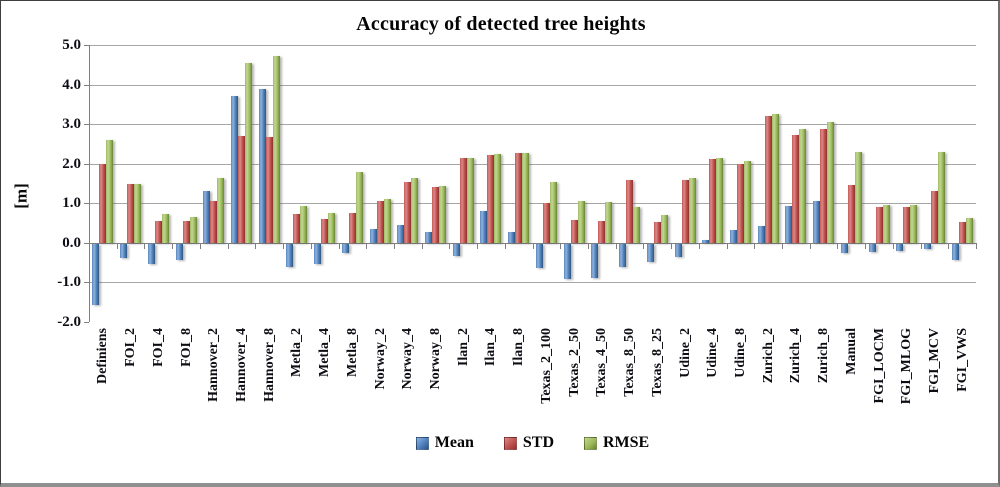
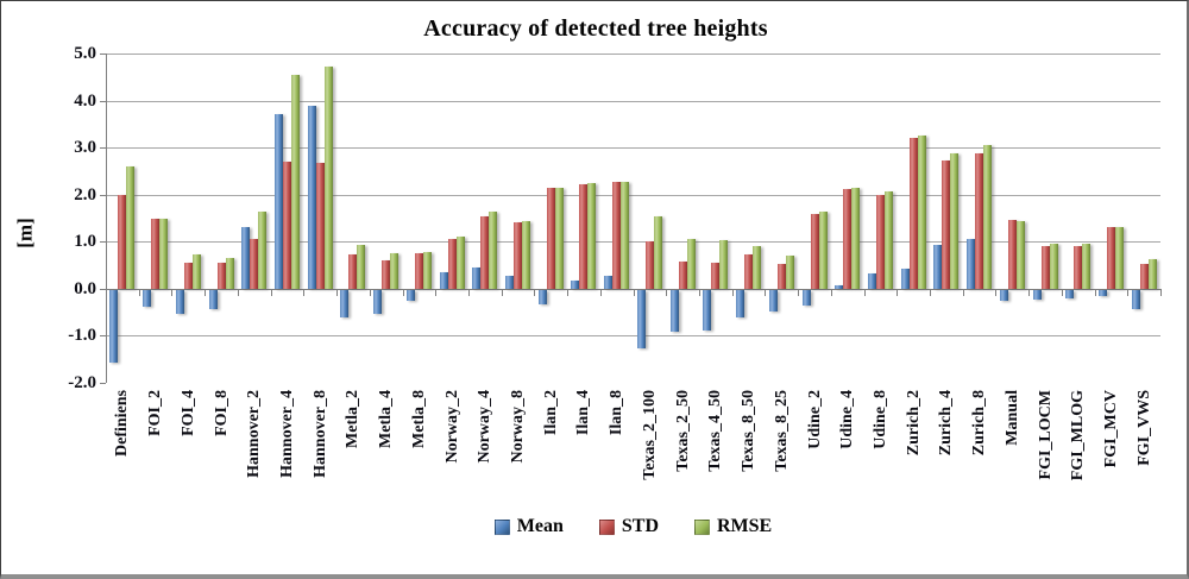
RMSE/Metla_8: 1.8 -> 0.8
Mean/Ilan_4: 0.8 -> 0.2
Mean/Texas_2_100: -0.6 -> -1.2
STD/Texas_8_50: 1.6 -> 0.7
RMSE/Manual: 2.3 -> 1.4
RMSE/FGI_MCV: 2.3 -> 1.3
